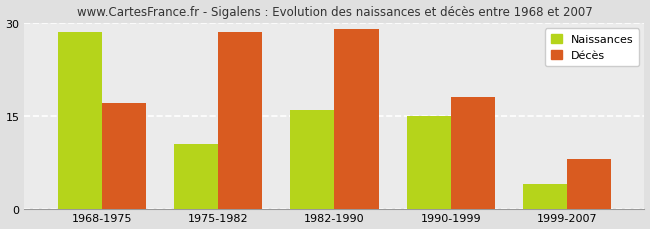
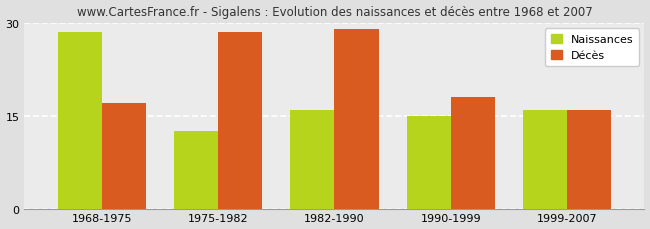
Naissances/1975-1982: 10.4 -> 12.5
Naissances/1999-2007: 4.0 -> 16.0
Décès/1999-2007: 8.0 -> 16.0
